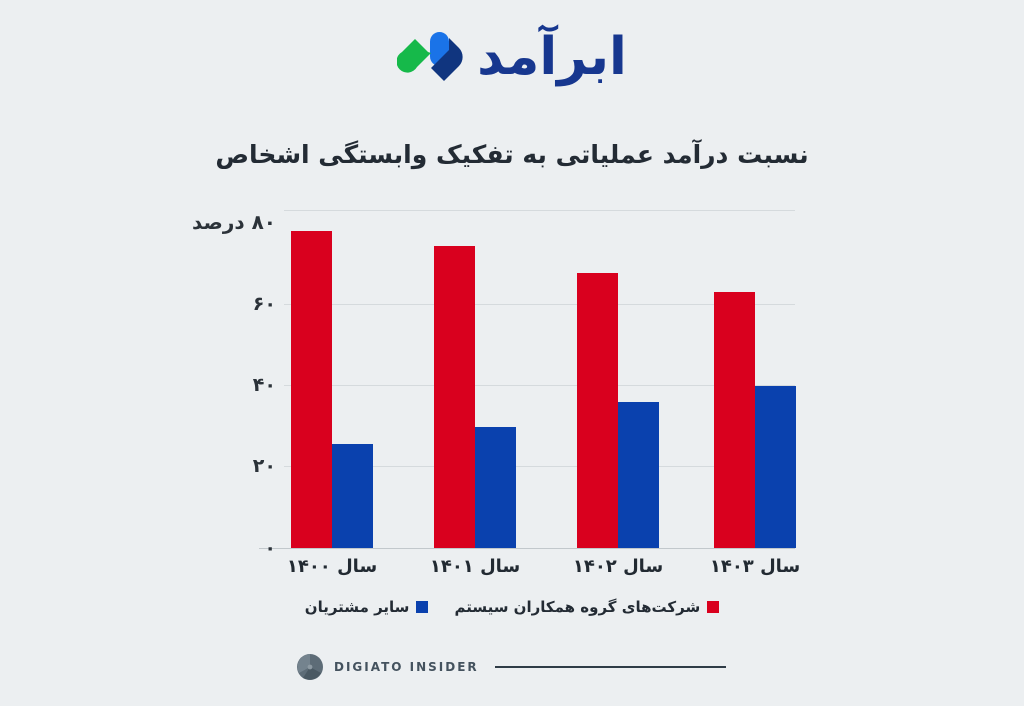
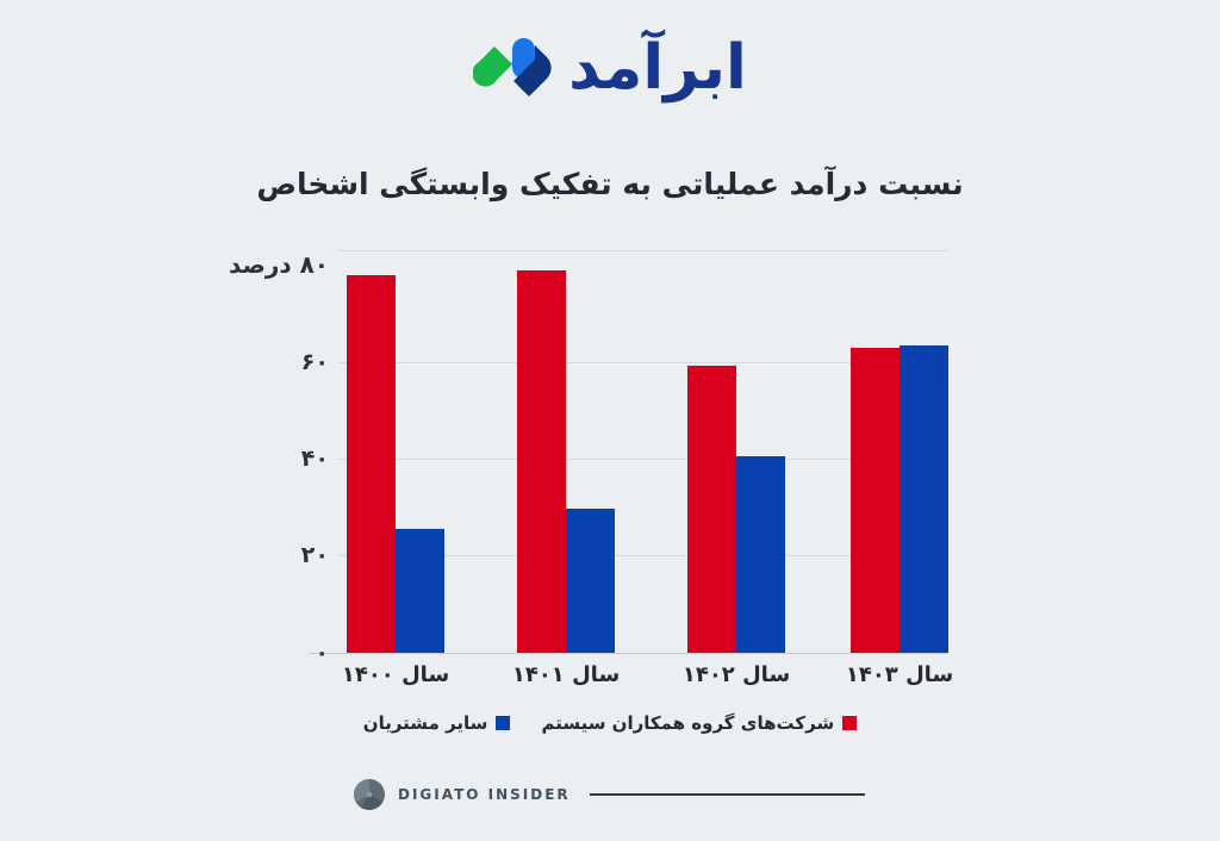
شرکت‌های گروه همکاران سیستم/سال ۱۴۰۱: 72 -> 76
شرکت‌های گروه همکاران سیستم/سال ۱۴۰۲: 65 -> 57
سایر مشتریان/سال ۱۴۰۲: 34 -> 39
سایر مشتریان/سال ۱۴۰۳: 38 -> 61
